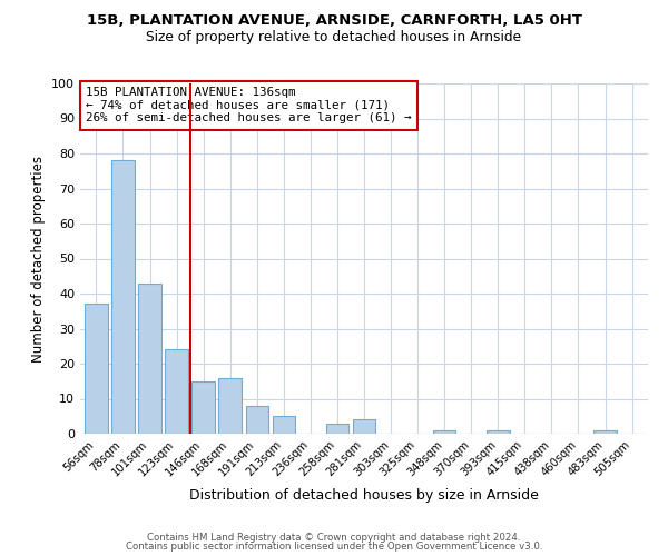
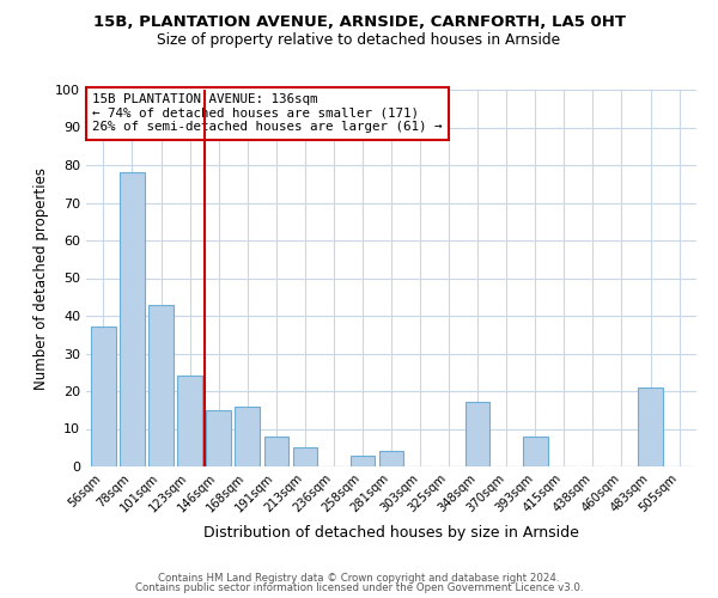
348sqm: 1 -> 17
393sqm: 1 -> 8
483sqm: 1 -> 21
